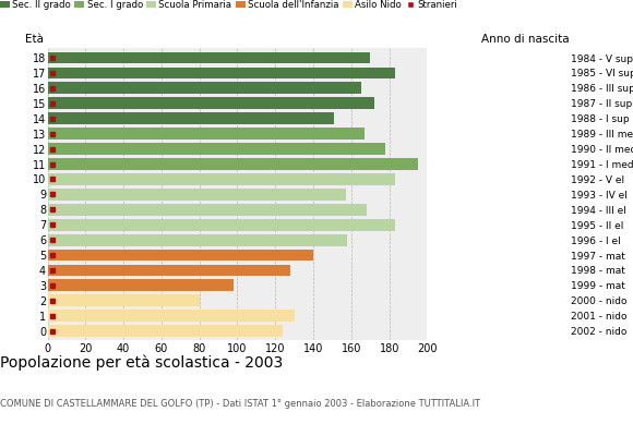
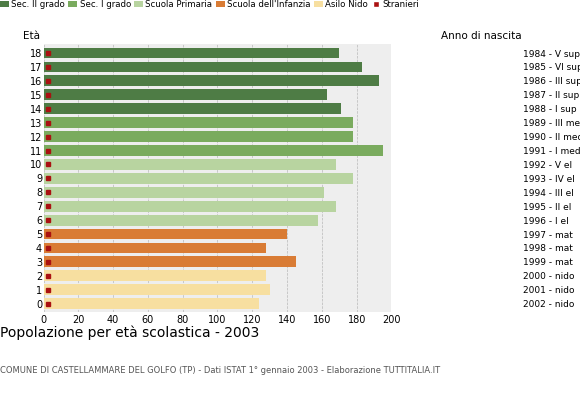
16: 165 -> 193
15: 172 -> 163
14: 151 -> 171
13: 167 -> 178
10: 183 -> 168
9: 157 -> 178
8: 168 -> 161
7: 183 -> 168
3: 98 -> 145
2: 80 -> 128
